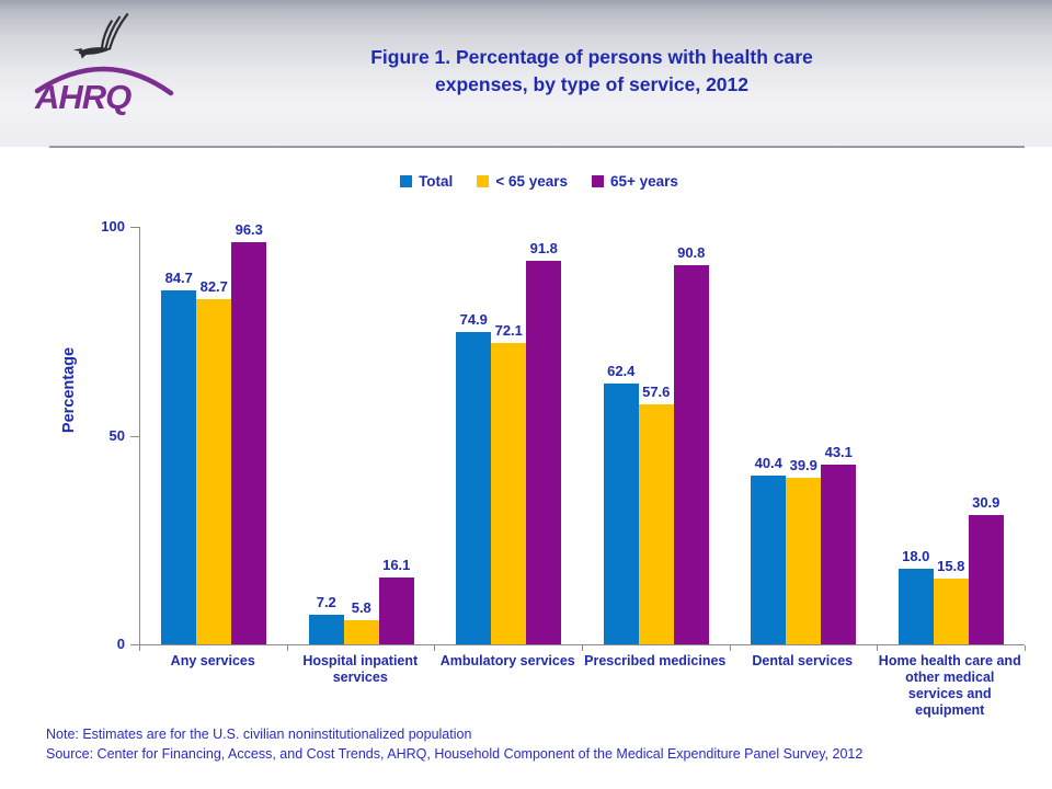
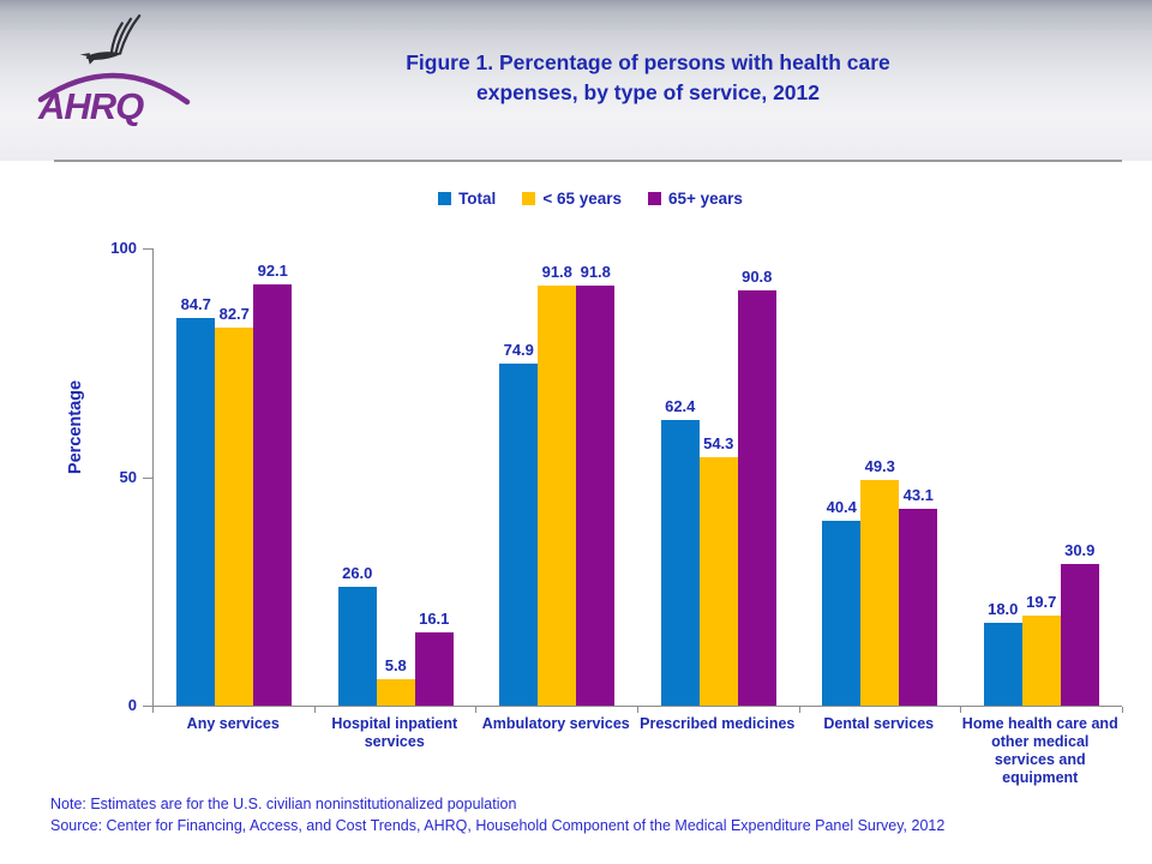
65+ years/Any services: 96.3 -> 92.1
Total/Hospital inpatient services: 7.2 -> 26.0
< 65 years/Ambulatory services: 72.1 -> 91.8
< 65 years/Prescribed medicines: 57.6 -> 54.3
< 65 years/Dental services: 39.9 -> 49.3
< 65 years/Home health care and other medical services and equipment: 15.8 -> 19.7
